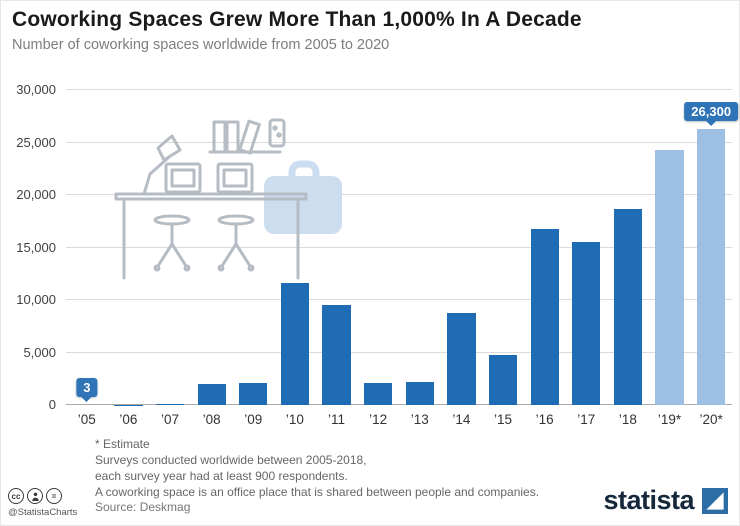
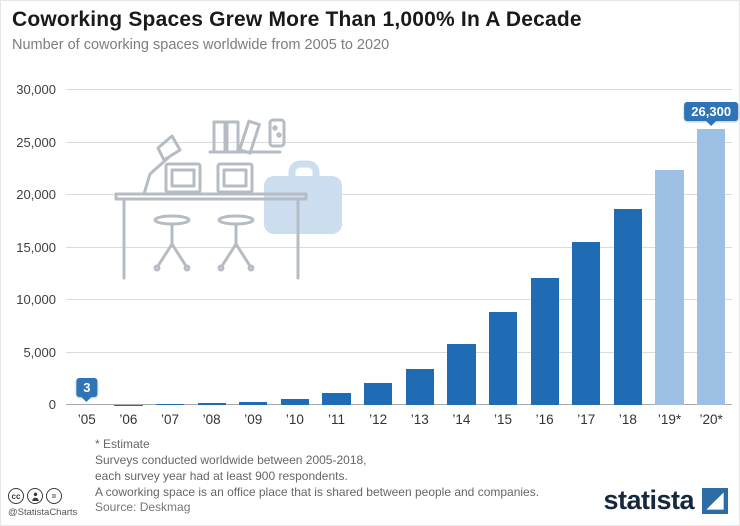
’08: 2000 -> 200
’09: 2100 -> 300
’10: 11600 -> 600
’11: 9500 -> 1100
’13: 2200 -> 3400
’14: 8800 -> 5800
’15: 4800 -> 8900
’16: 16800 -> 12100
’19*: 24300 -> 22400
